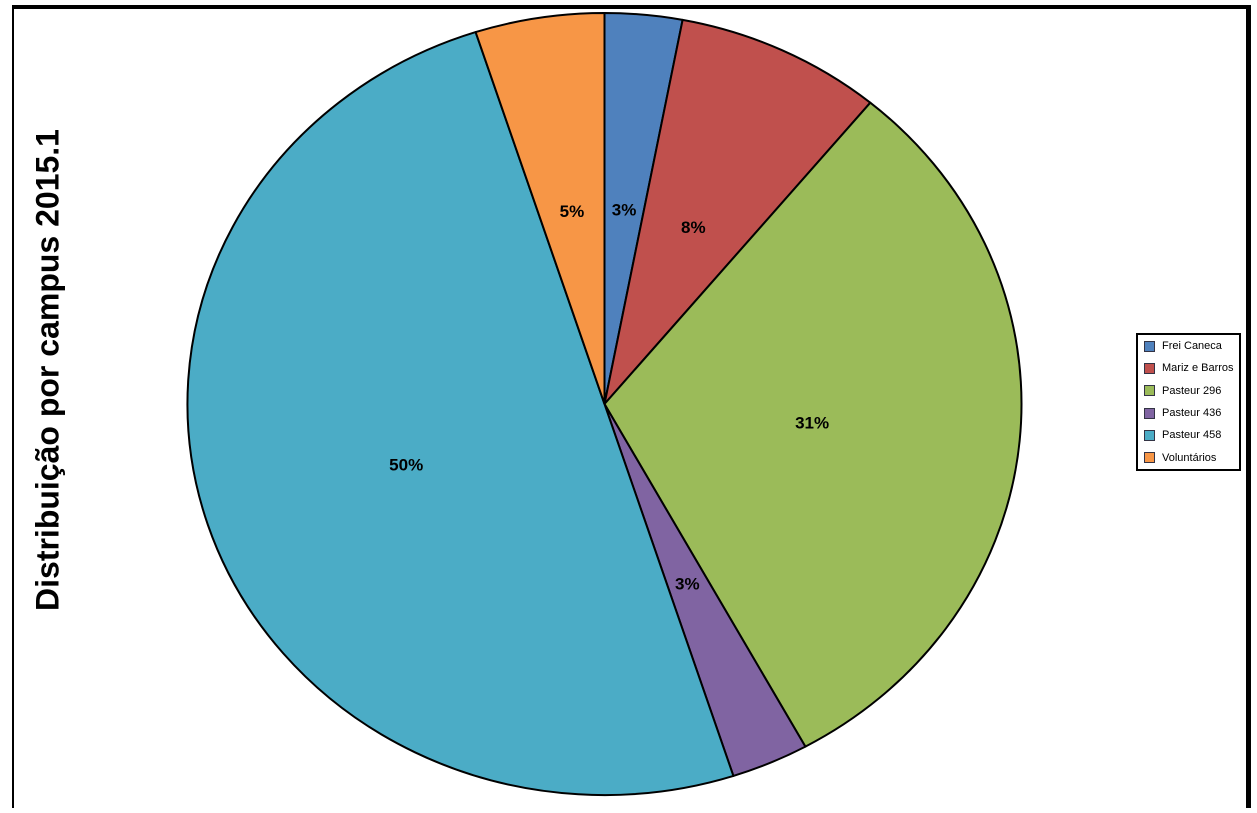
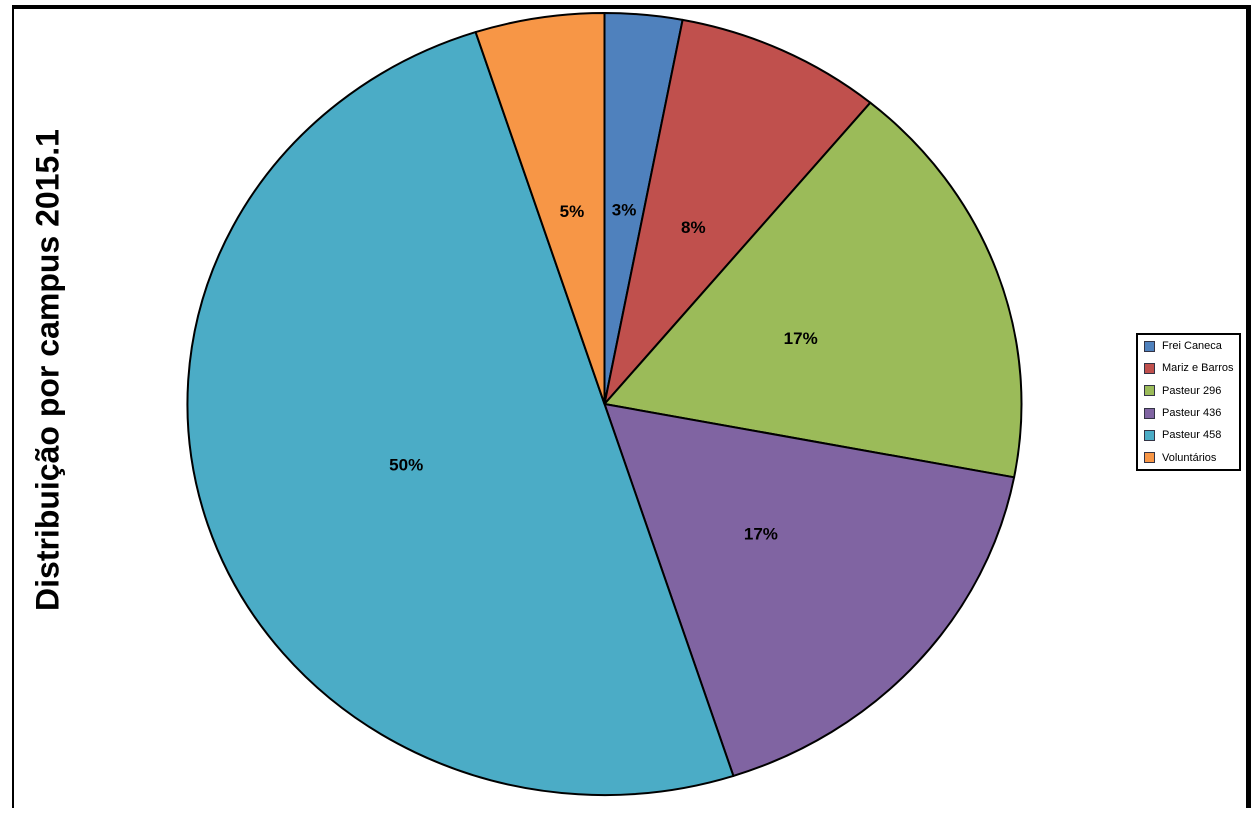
Pasteur 296: 31% -> 17%
Pasteur 436: 3% -> 17%
